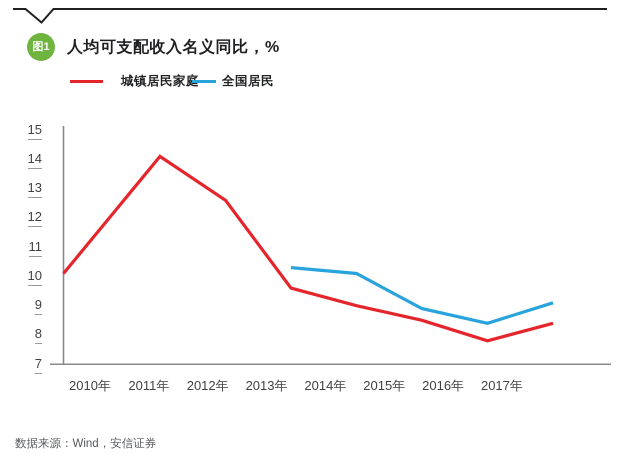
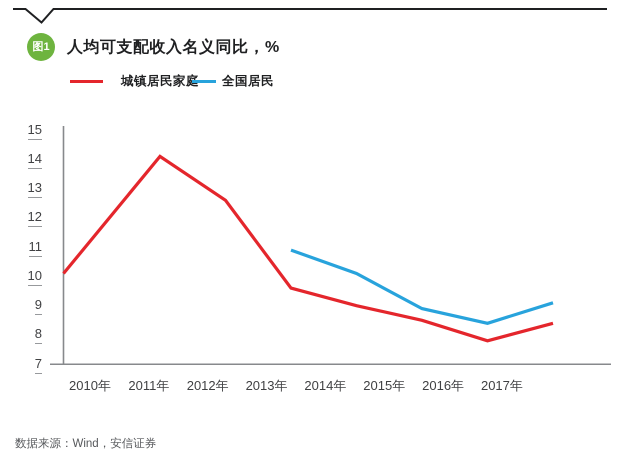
全国居民/2013年: 10.3 -> 10.9
